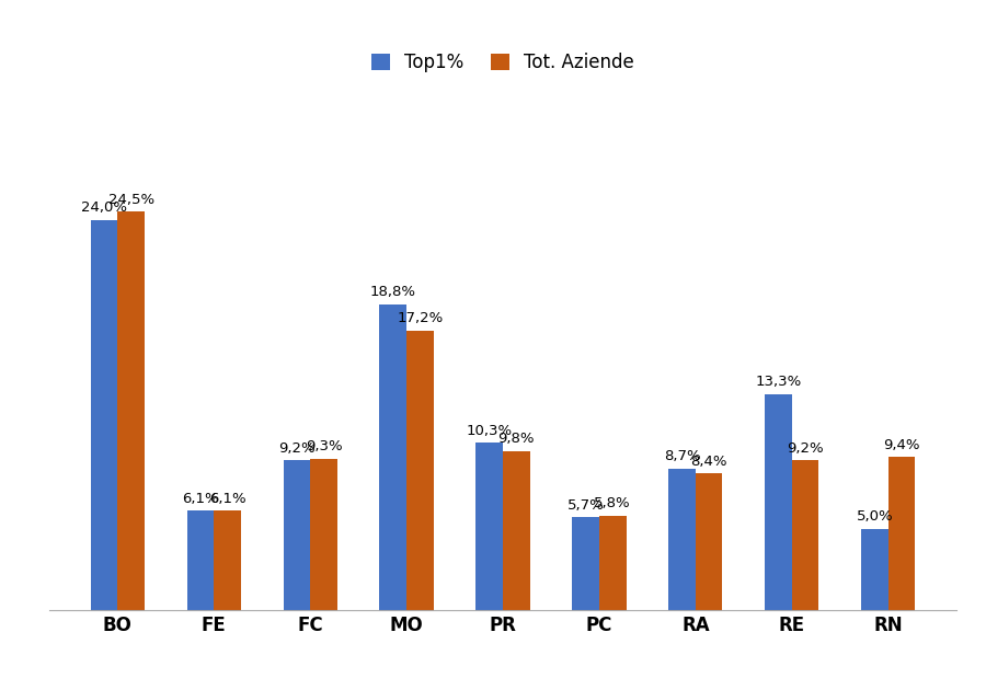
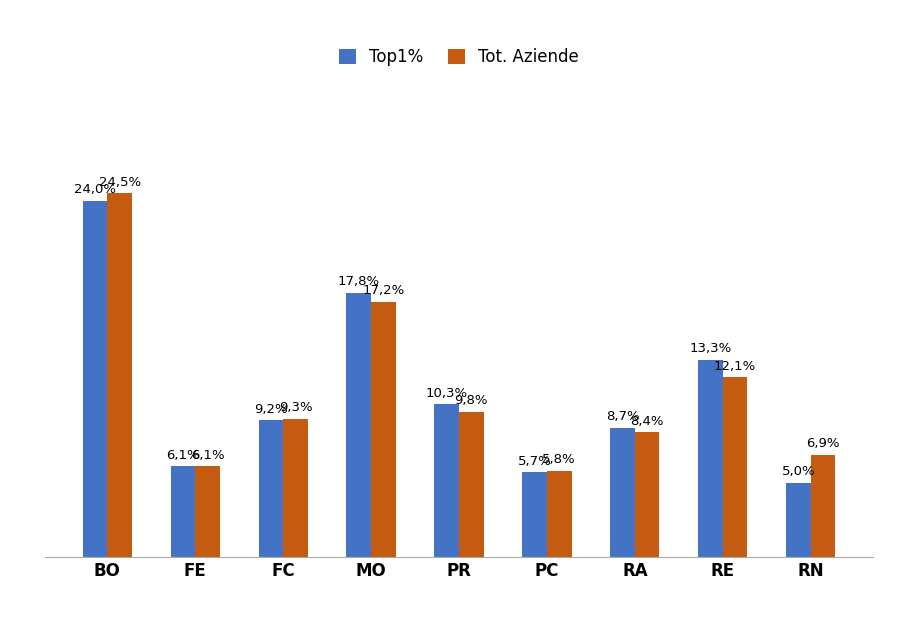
Top1%/MO: 18,8% -> 17,8%
Tot. Aziende/RE: 9,2% -> 12,1%
Tot. Aziende/RN: 9,4% -> 6,9%
